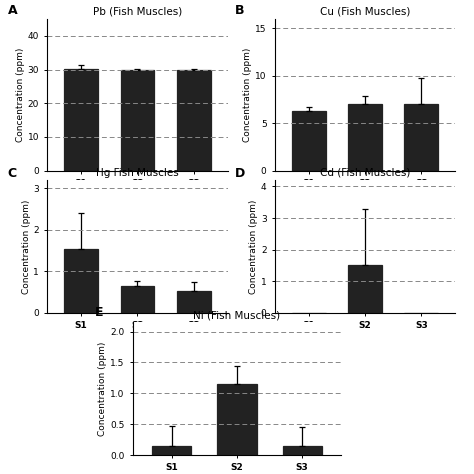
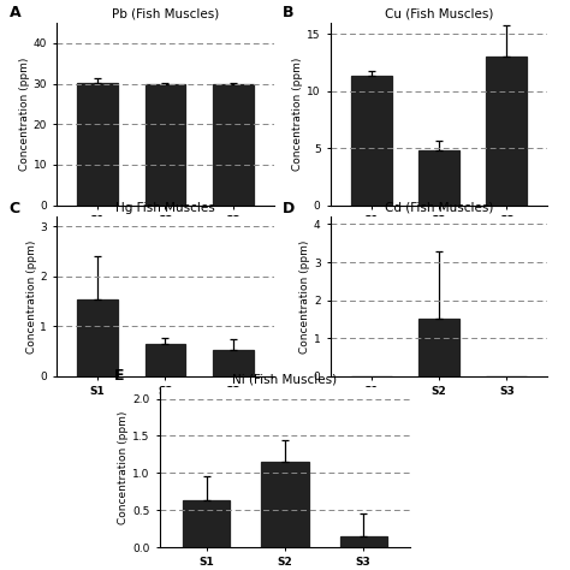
Cu (Fish Muscles)/S1: 6.3 -> 11.4
Cu (Fish Muscles)/S2: 7.0 -> 4.8
Cu (Fish Muscles)/S3: 7.0 -> 13.0
Ni (Fish Muscles)/S1: 0.15 -> 0.64
